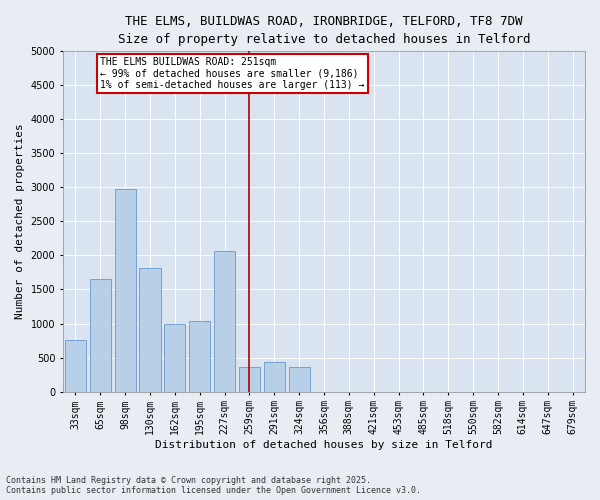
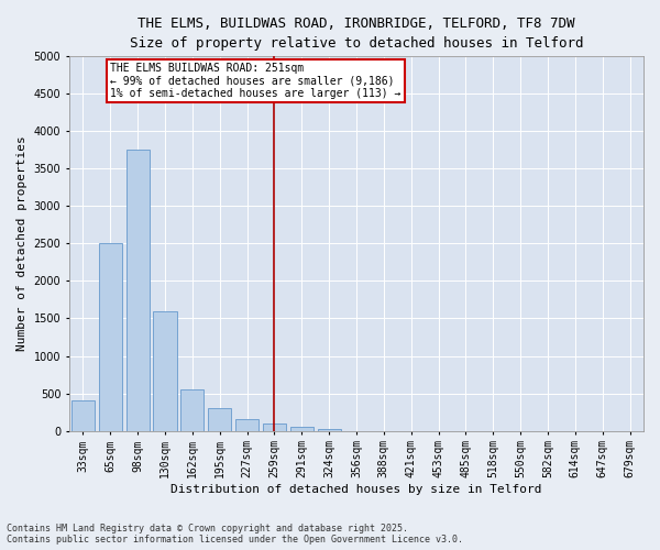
33sqm: 760 -> 400
65sqm: 1660 -> 2500
98sqm: 2980 -> 3750
130sqm: 1820 -> 1600
162sqm: 1000 -> 550
195sqm: 1040 -> 300
227sqm: 2060 -> 150
259sqm: 360 -> 100
291sqm: 440 -> 60
324sqm: 360 -> 30
